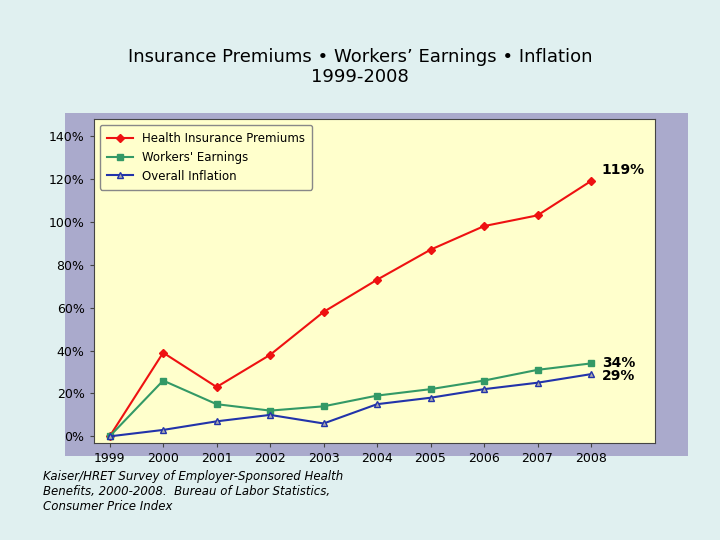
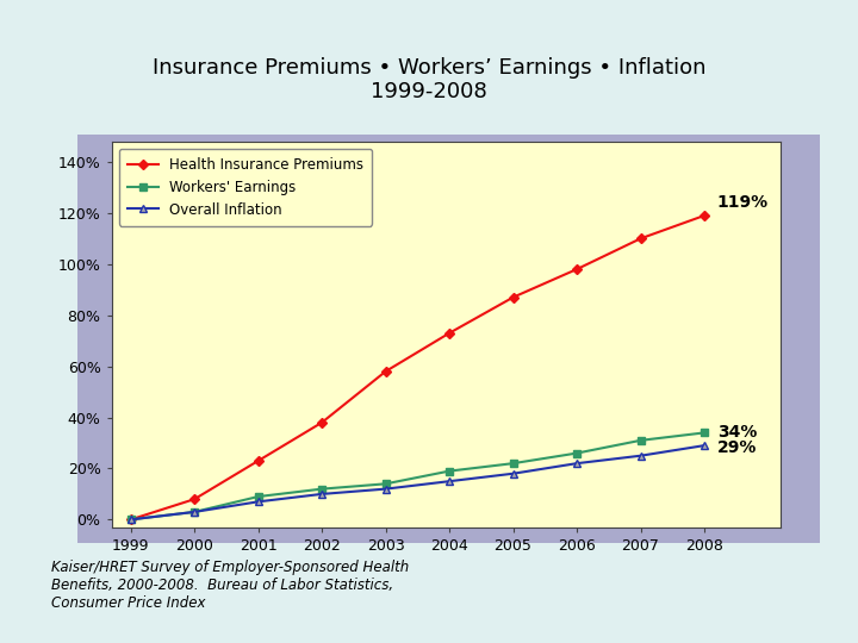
Health Insurance Premiums/2000: 39% -> 8%
Workers' Earnings/2000: 26% -> 3%
Workers' Earnings/2001: 15% -> 9%
Overall Inflation/2003: 6% -> 12%
Health Insurance Premiums/2007: 103% -> 110%
